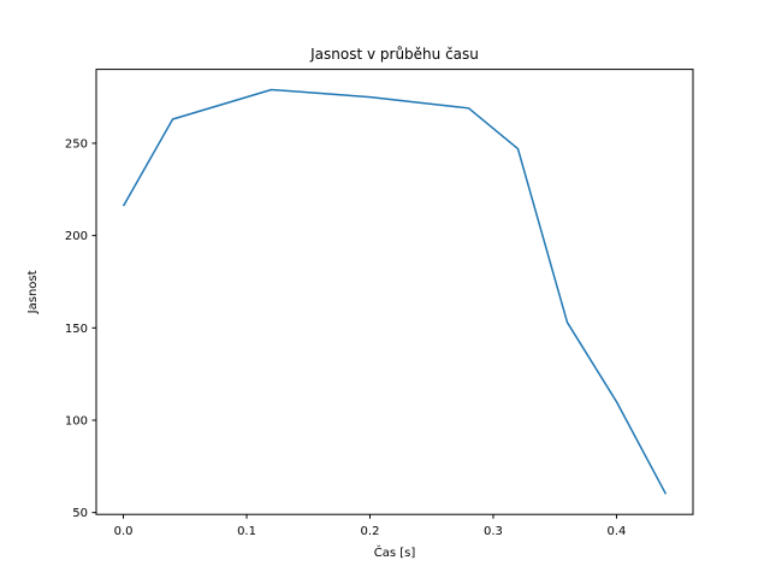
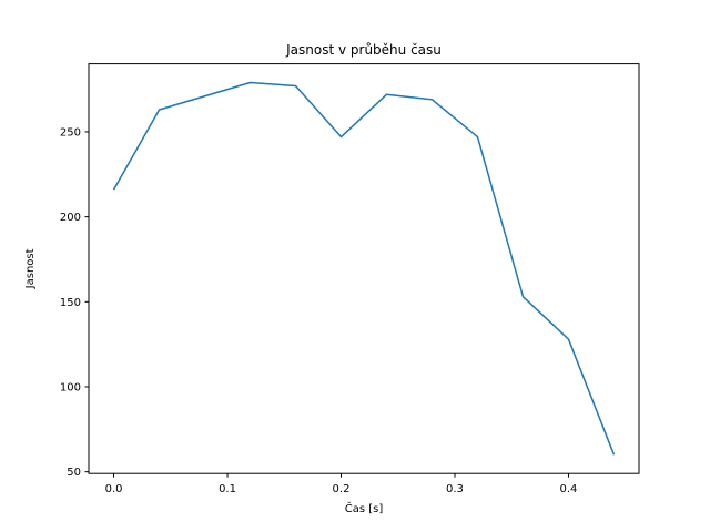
0.2: 275 -> 247
0.4: 110 -> 128
